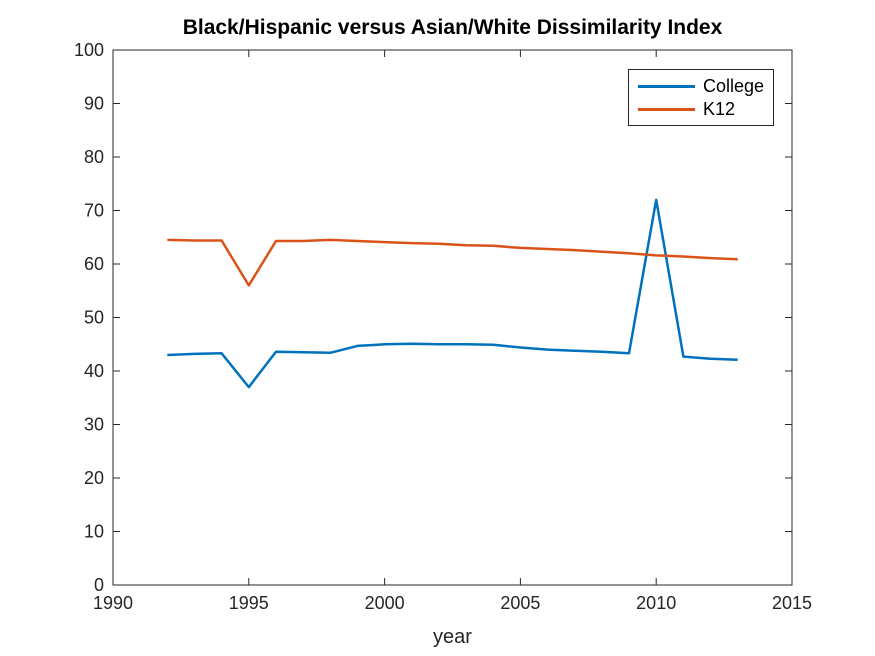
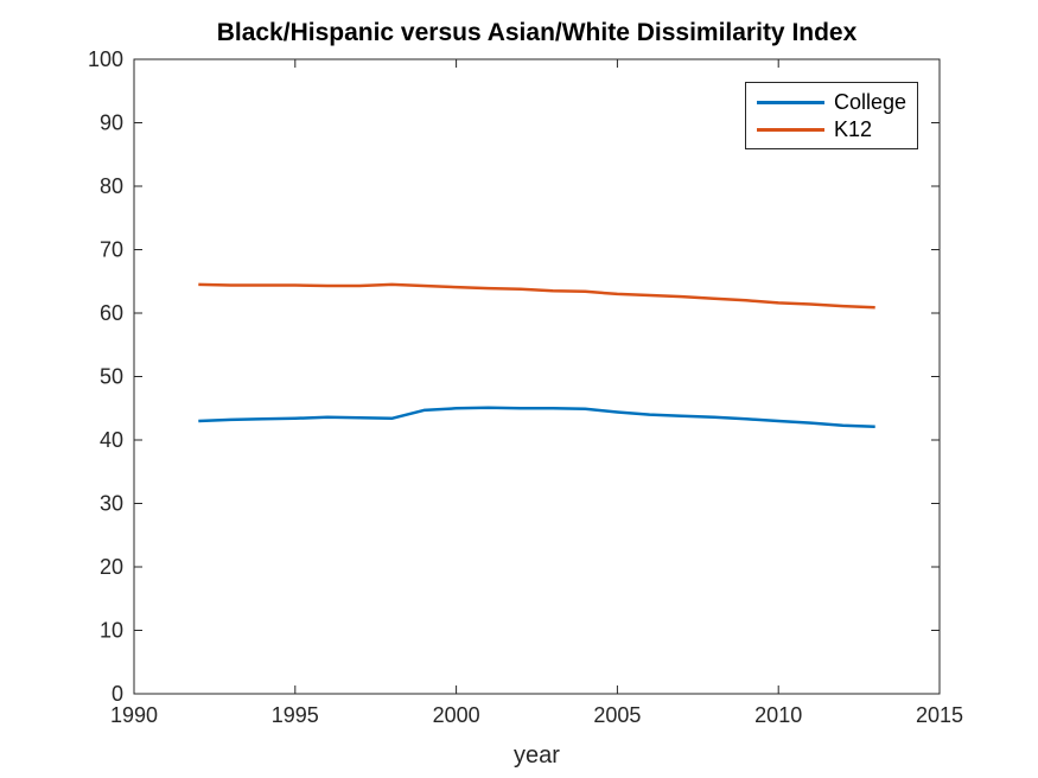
College/1995: 37 -> 43
K12/1995: 56 -> 64
College/2010: 72 -> 43
